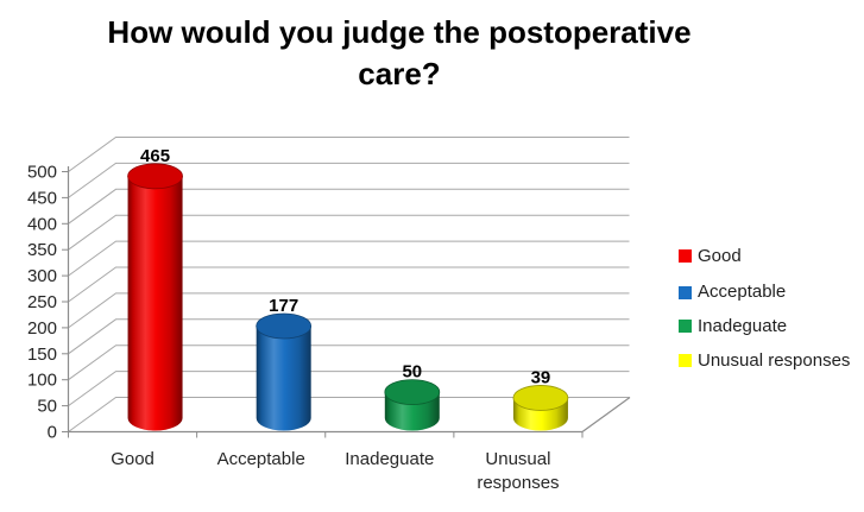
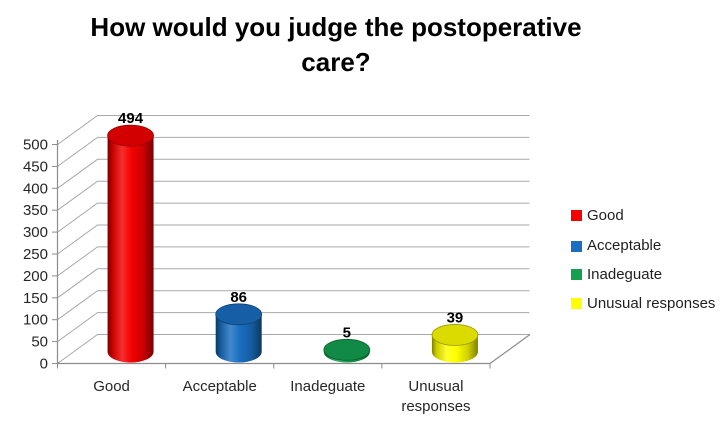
Good: 465 -> 494
Acceptable: 177 -> 86
Inadeguate: 50 -> 5
